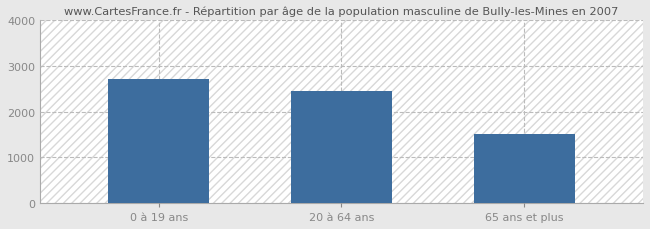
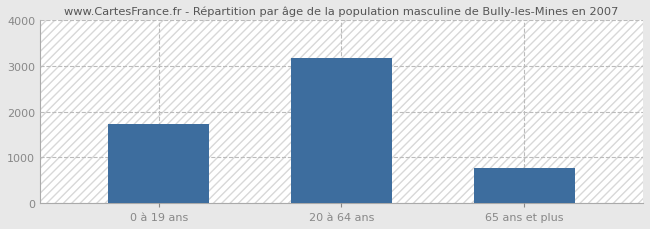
0 à 19 ans: 2700 -> 1720
20 à 64 ans: 2450 -> 3180
65 ans et plus: 1500 -> 760
